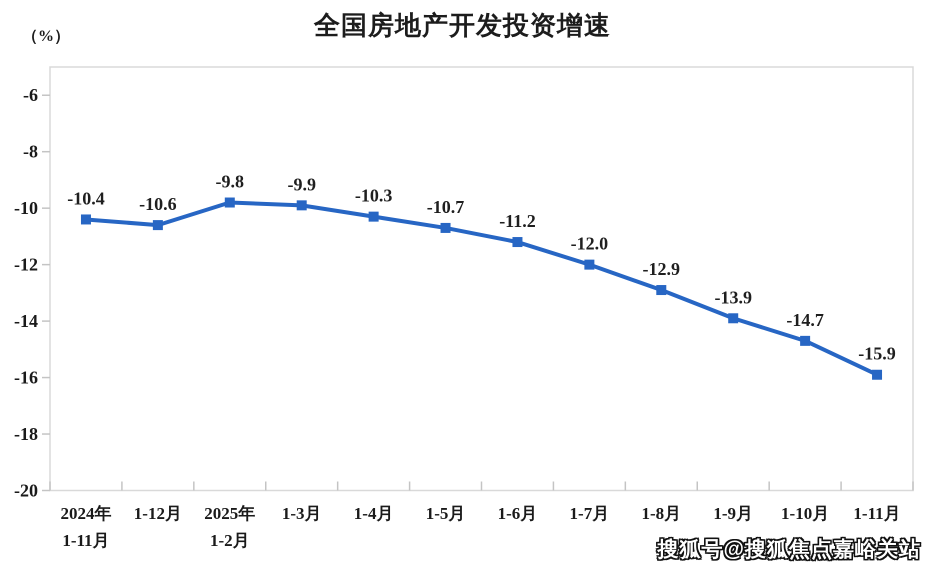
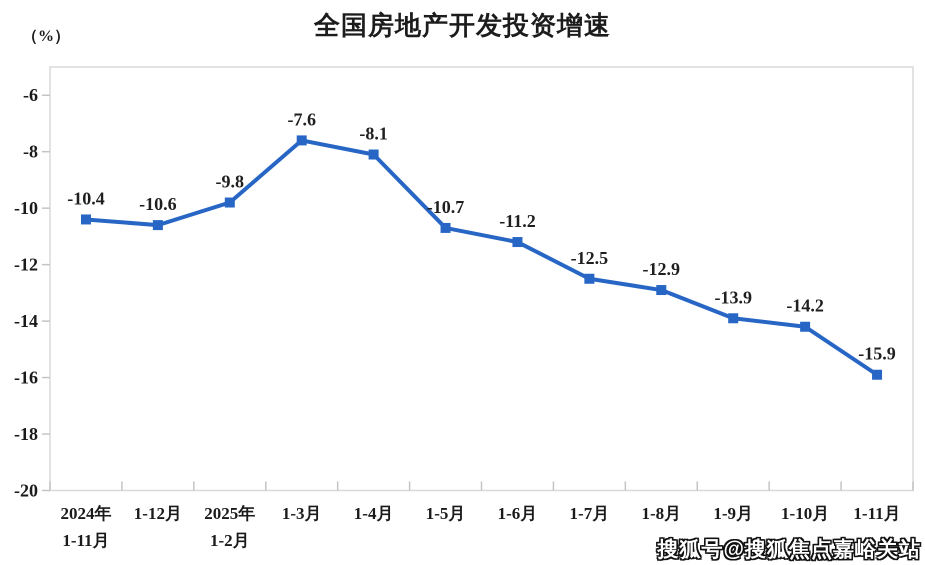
1-3月: -9.9 -> -7.6
1-4月: -10.3 -> -8.1
1-7月: -12.0 -> -12.5
1-10月: -14.7 -> -14.2
